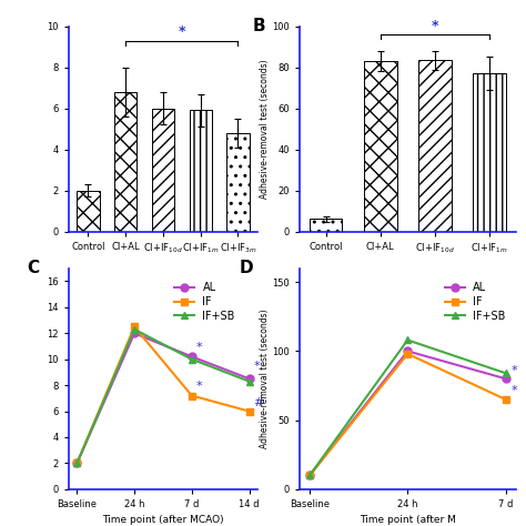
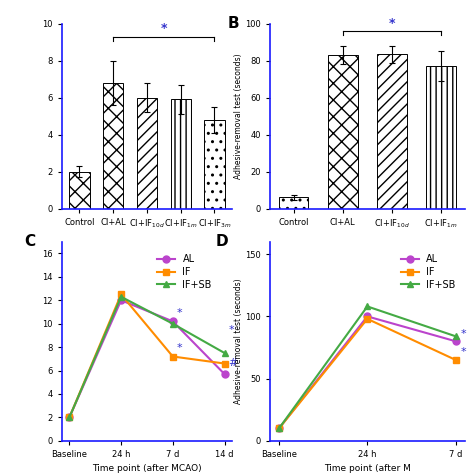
AL/14 d: 8.5 -> 5.7
IF/14 d: 6.0 -> 6.6
IF+SB/14 d: 8.3 -> 7.5
